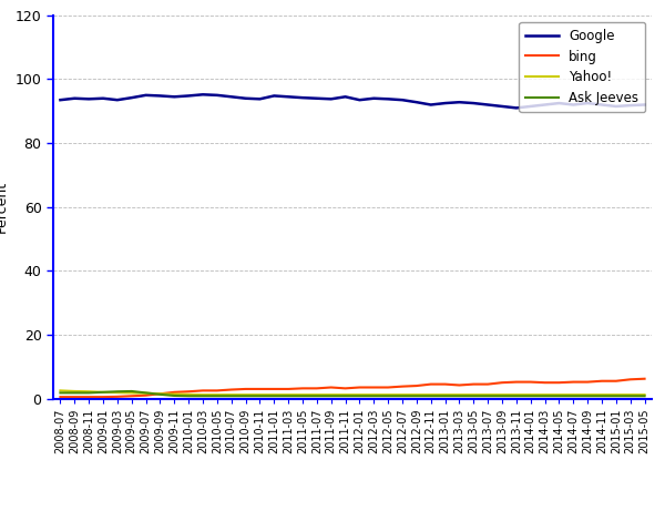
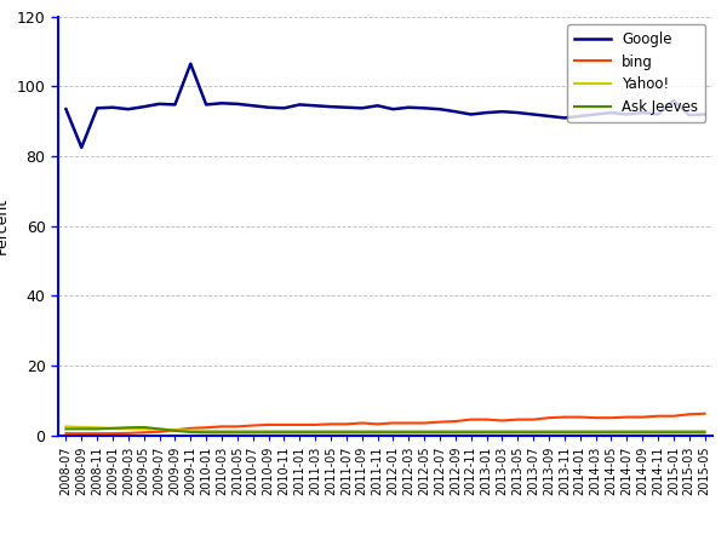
Google/2008-09: 94.0 -> 82.5
Google/2009-11: 94.5 -> 106.5
Google/2015-01: 91.5 -> 96.0
